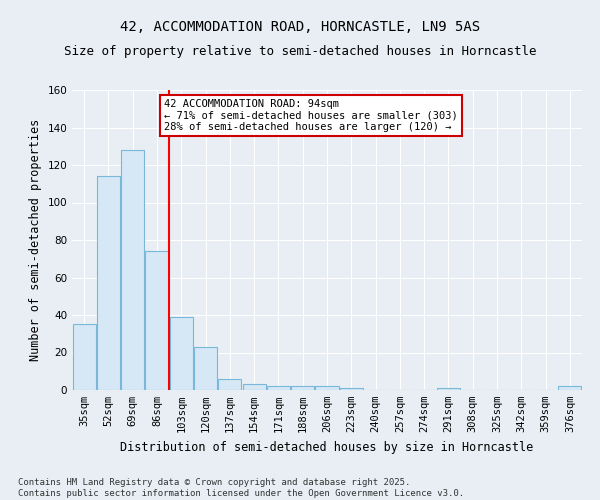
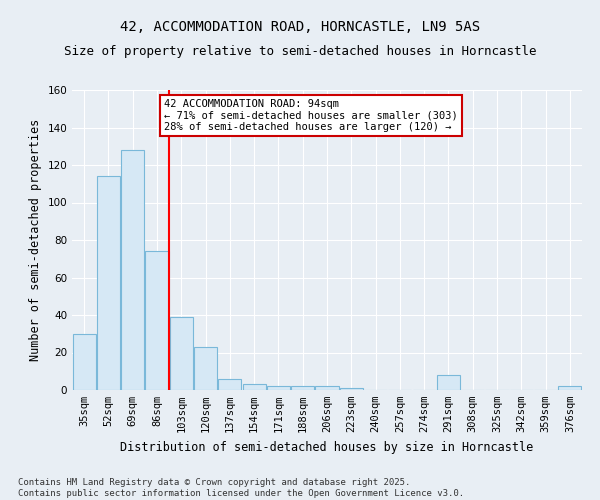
35sqm: 35 -> 30
291sqm: 1 -> 8
